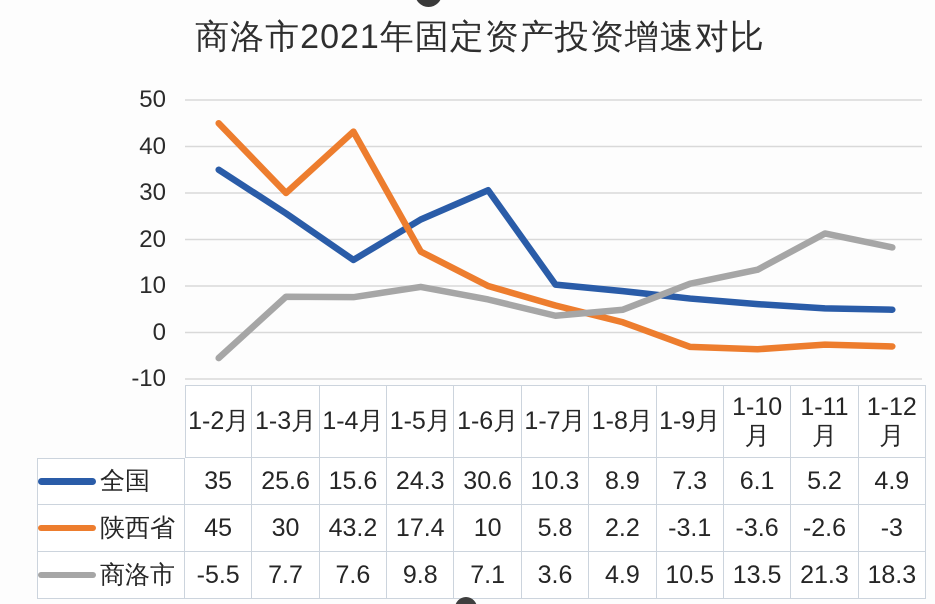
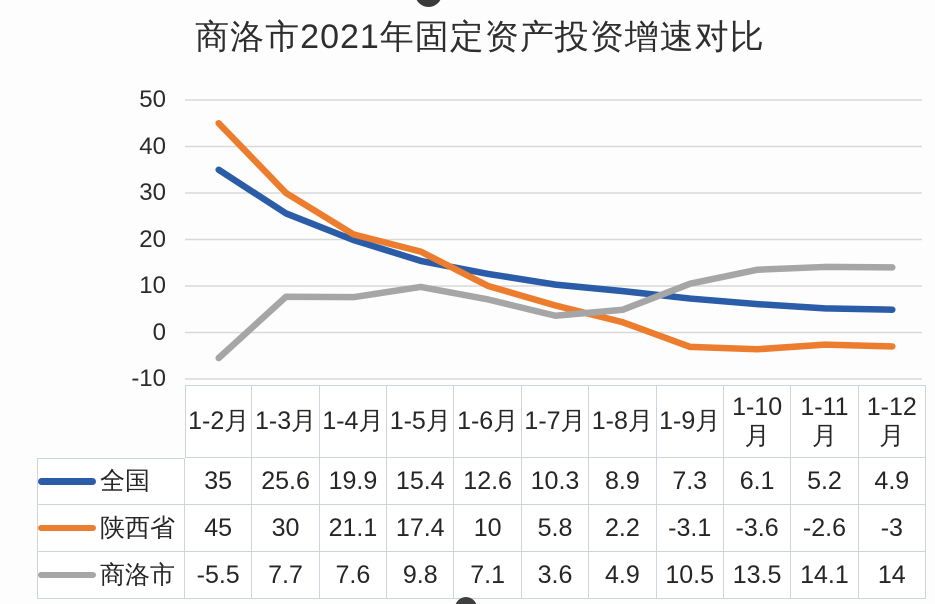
全国/1-4月: 15.6 -> 19.9
陕西省/1-4月: 43.2 -> 21.1
全国/1-5月: 24.3 -> 15.4
全国/1-6月: 30.6 -> 12.6
商洛市/1-11月: 21.3 -> 14.1
商洛市/1-12月: 18.3 -> 14
